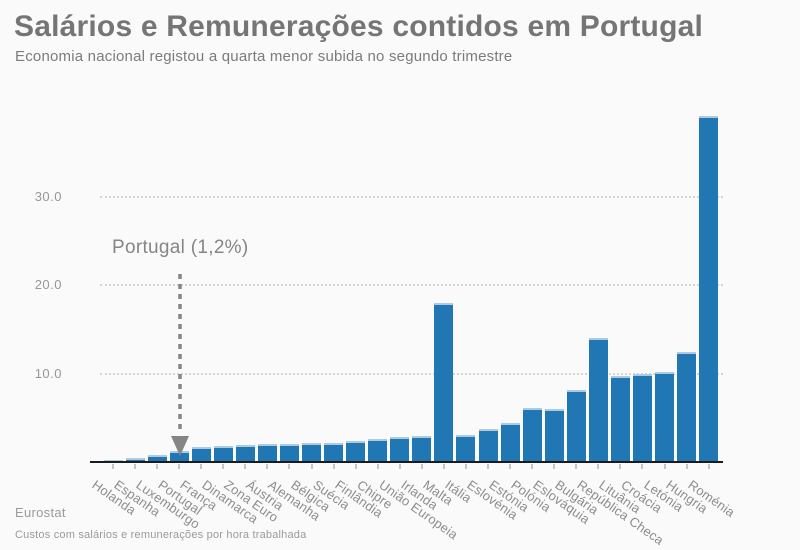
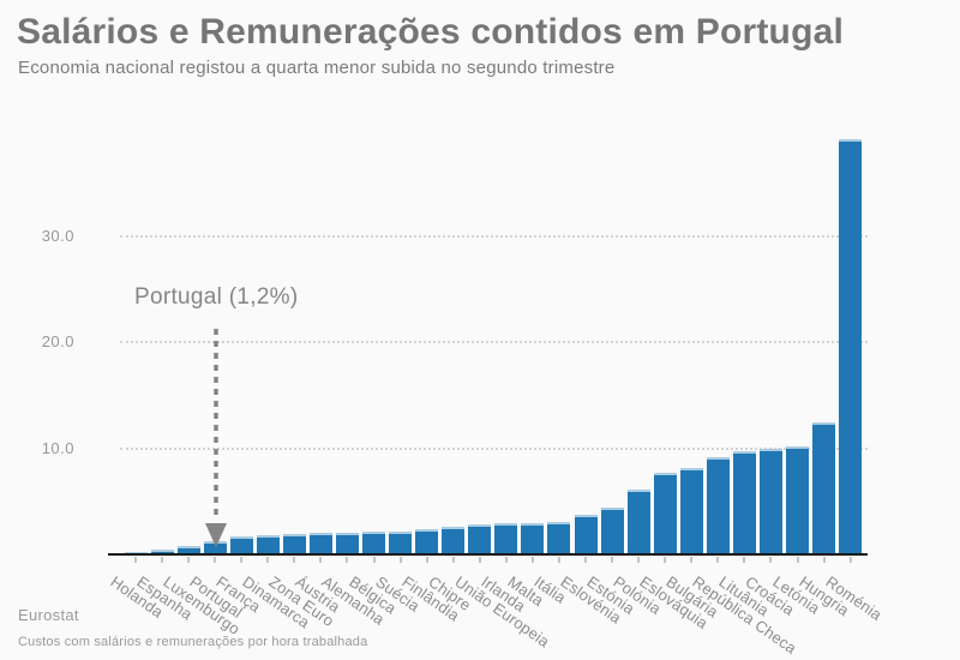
Malta: 18 -> 3
Eslováquia: 6 -> 8
República Checa: 14 -> 9
